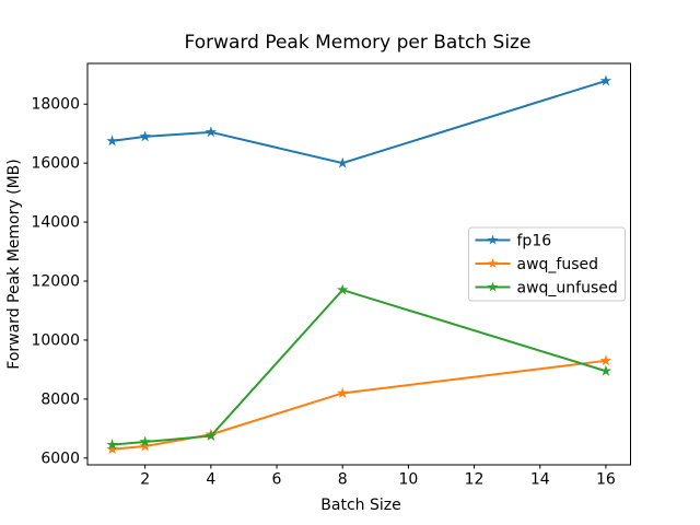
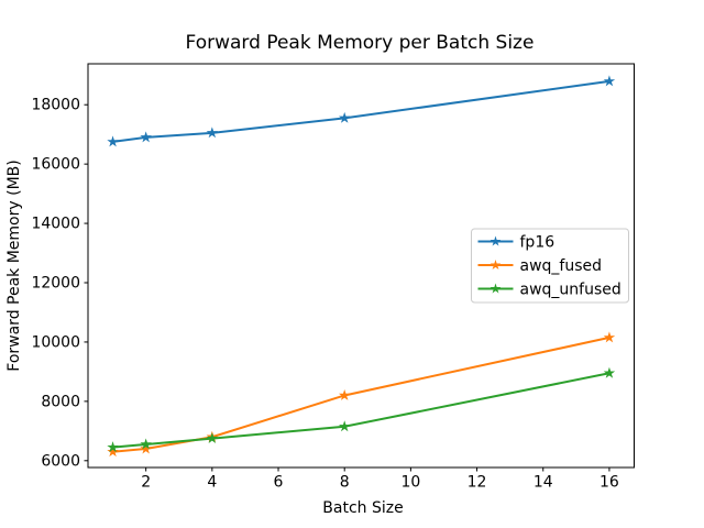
fp16/8: 16000 -> 17600
awq_unfused/8: 11700 -> 7200
awq_fused/16: 9300 -> 10200
